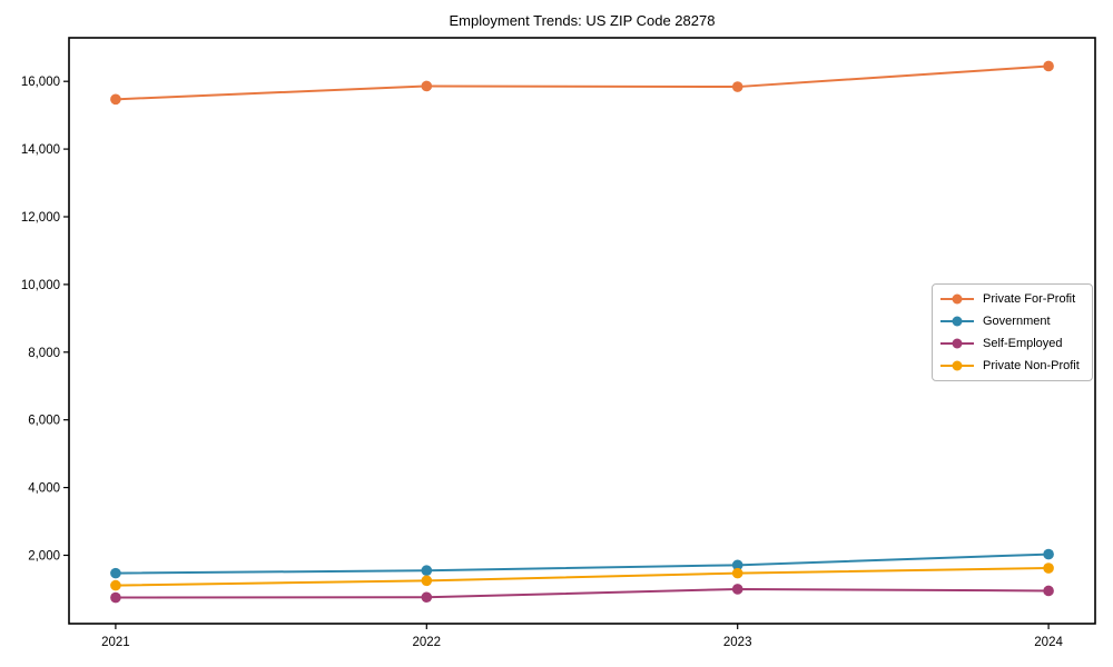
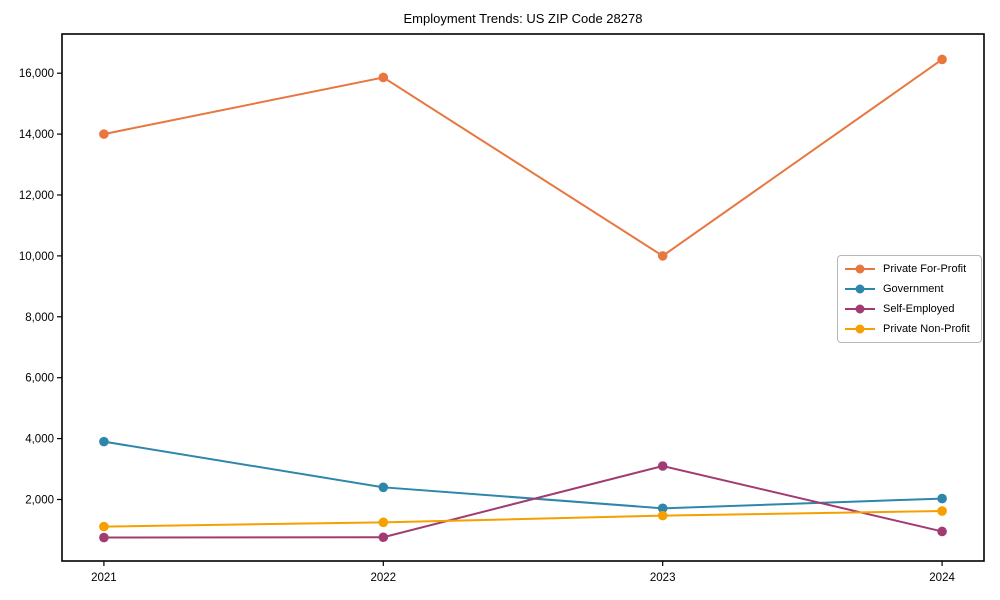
Private For-Profit/2021: 15500 -> 14000
Government/2021: 1500 -> 3900
Government/2022: 1600 -> 2400
Private For-Profit/2023: 15800 -> 10000
Self-Employed/2023: 1000 -> 3100
